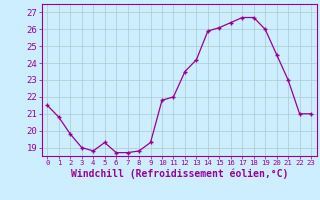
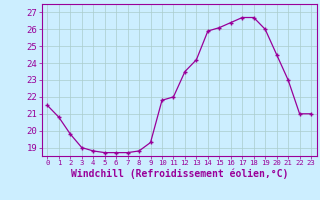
5: 19.3 -> 18.7
